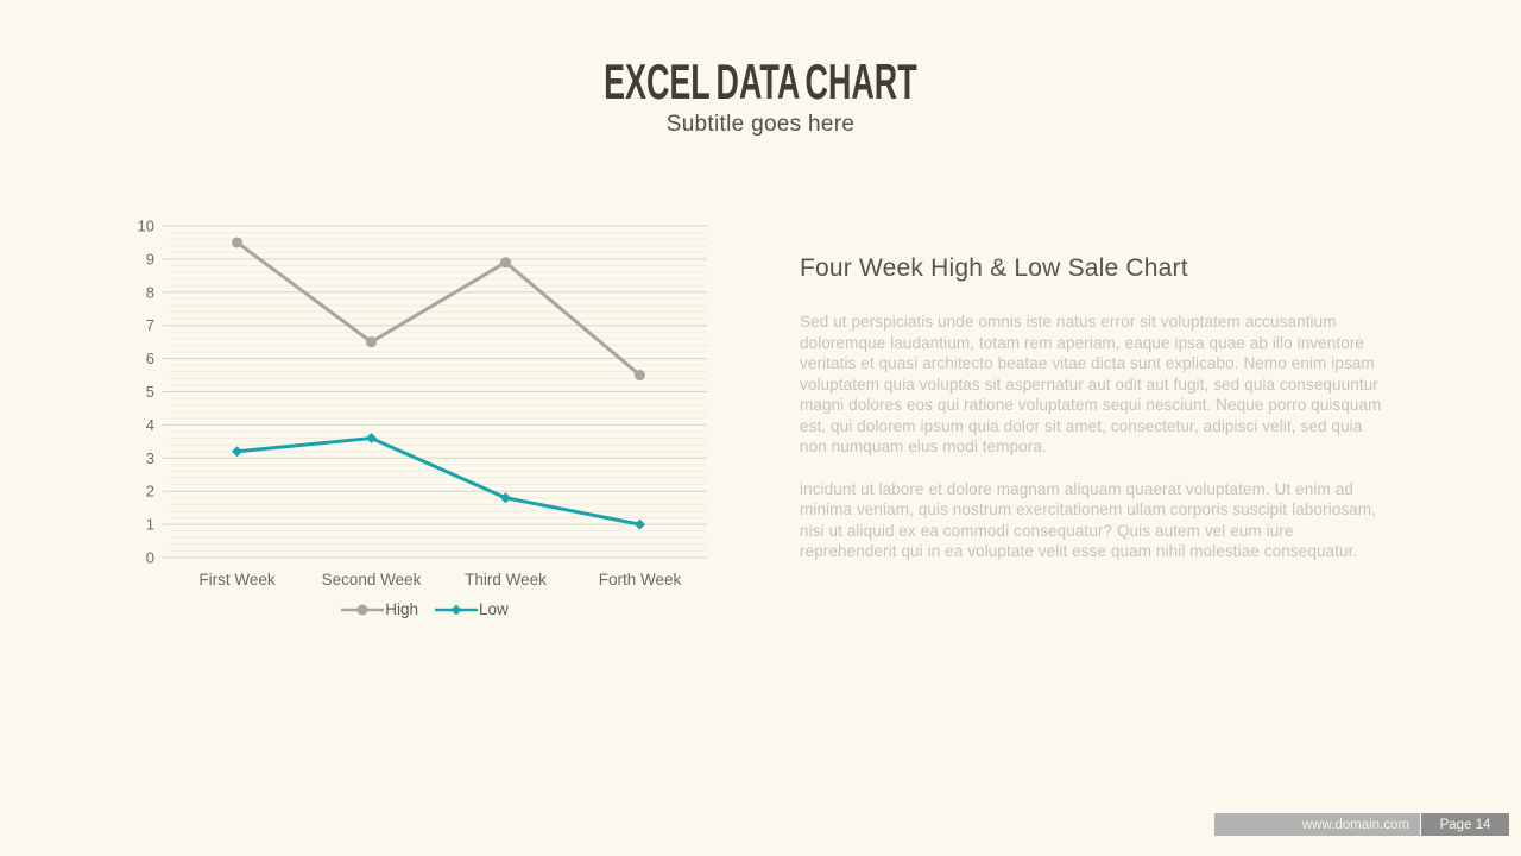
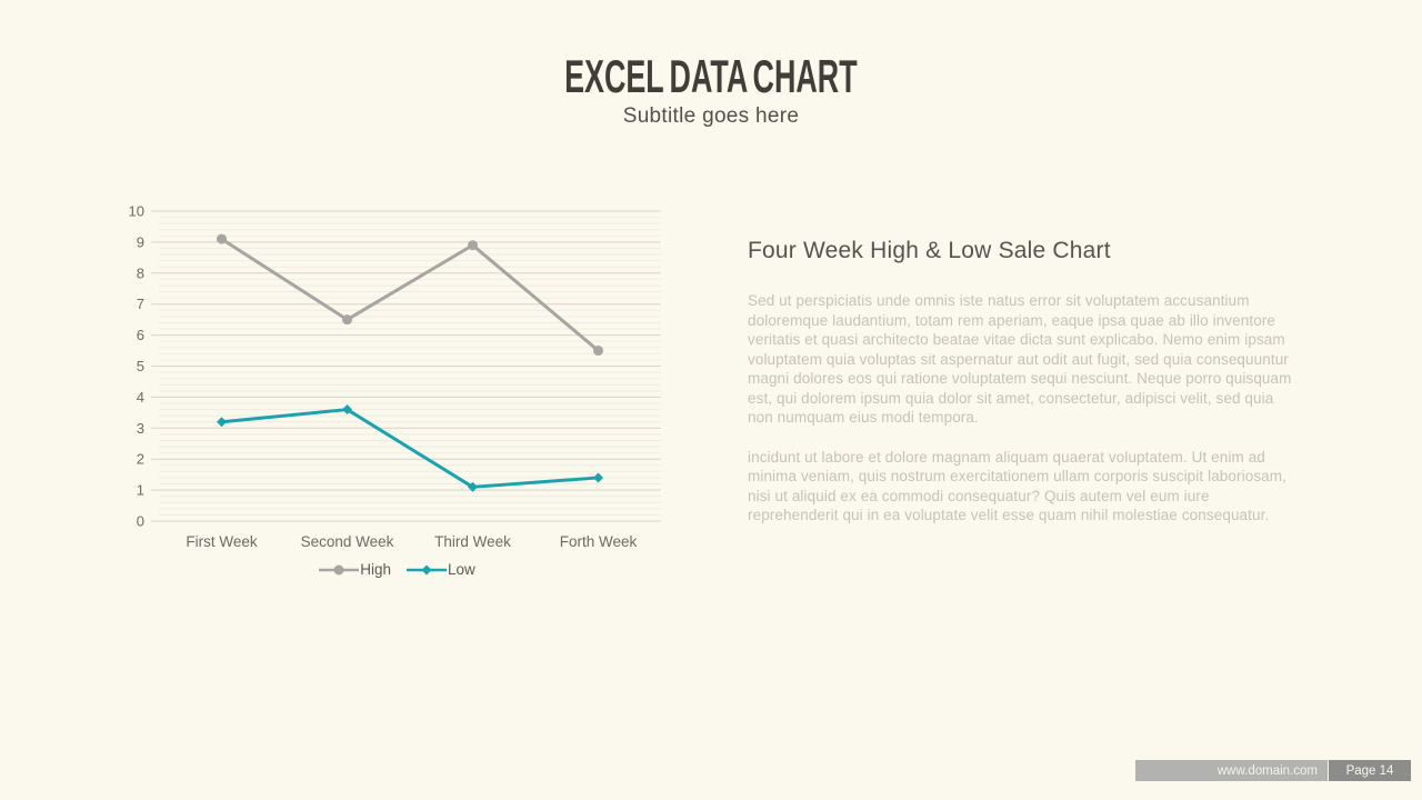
High/First Week: 9.5 -> 9.1
Low/Third Week: 1.8 -> 1.1
Low/Forth Week: 1.0 -> 1.4
